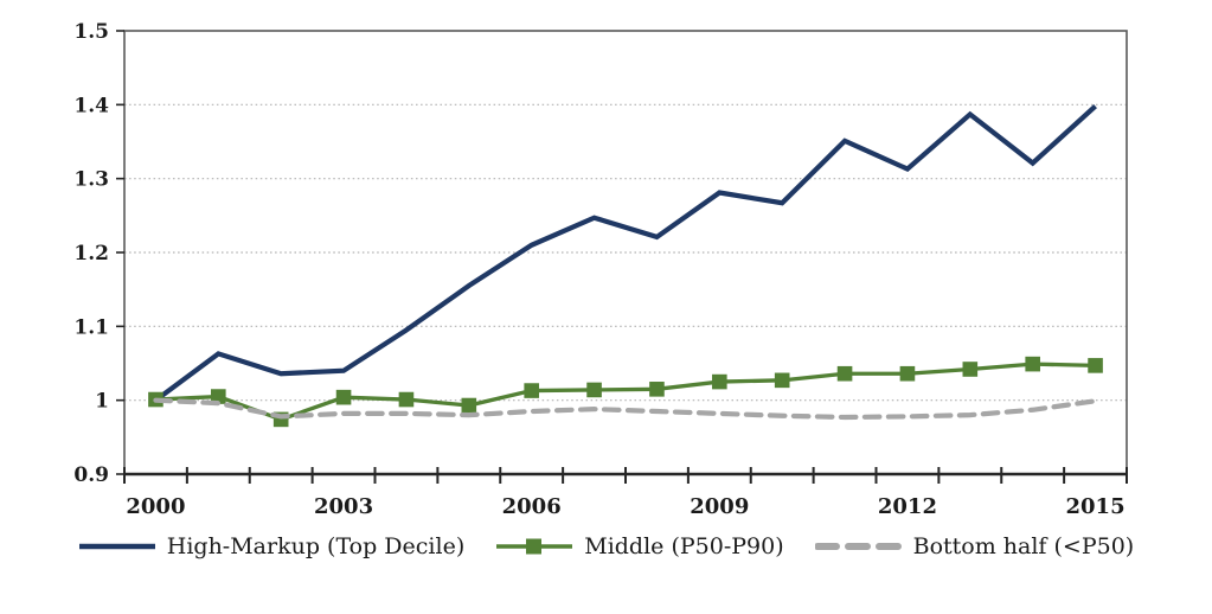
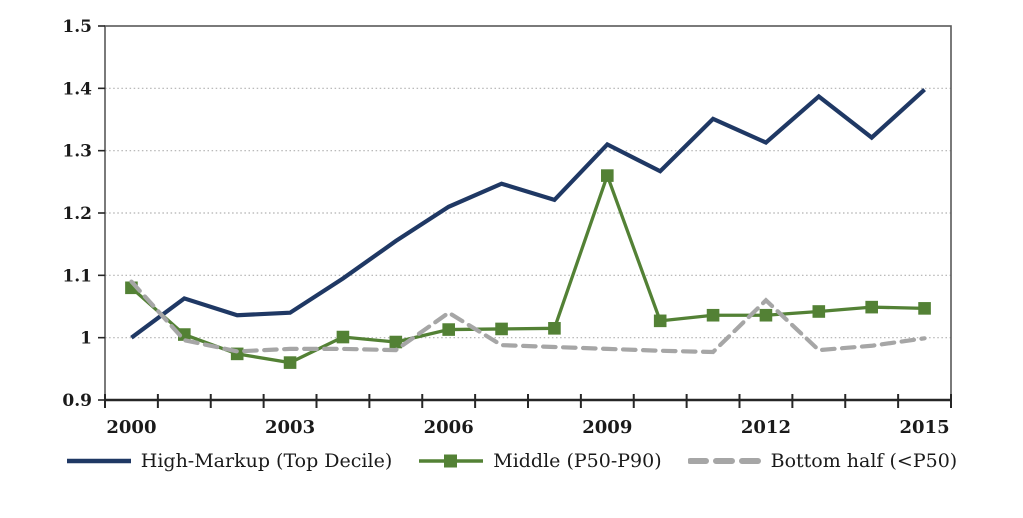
Middle (P50-P90)/2000: 1.00 -> 1.08
Bottom half (<P50)/2000: 1.00 -> 1.09
Middle (P50-P90)/2003: 1.00 -> 0.96
Bottom half (<P50)/2006: 0.98 -> 1.04
High-Markup (Top Decile)/2009: 1.28 -> 1.31
Middle (P50-P90)/2009: 1.02 -> 1.26
Bottom half (<P50)/2012: 0.98 -> 1.06
